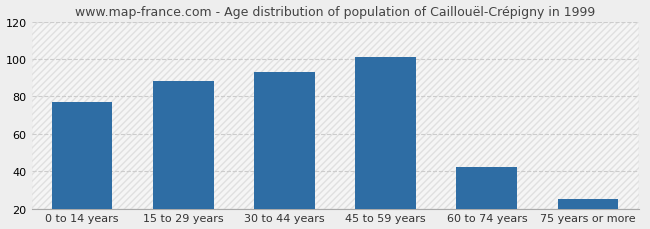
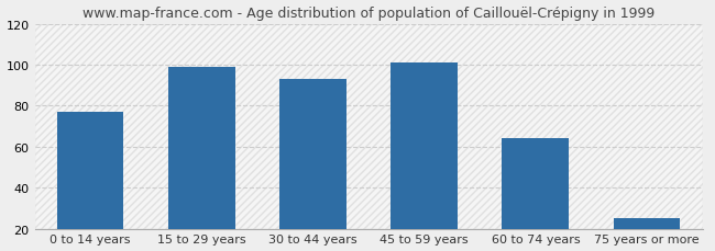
15 to 29 years: 88 -> 99
60 to 74 years: 42 -> 64
